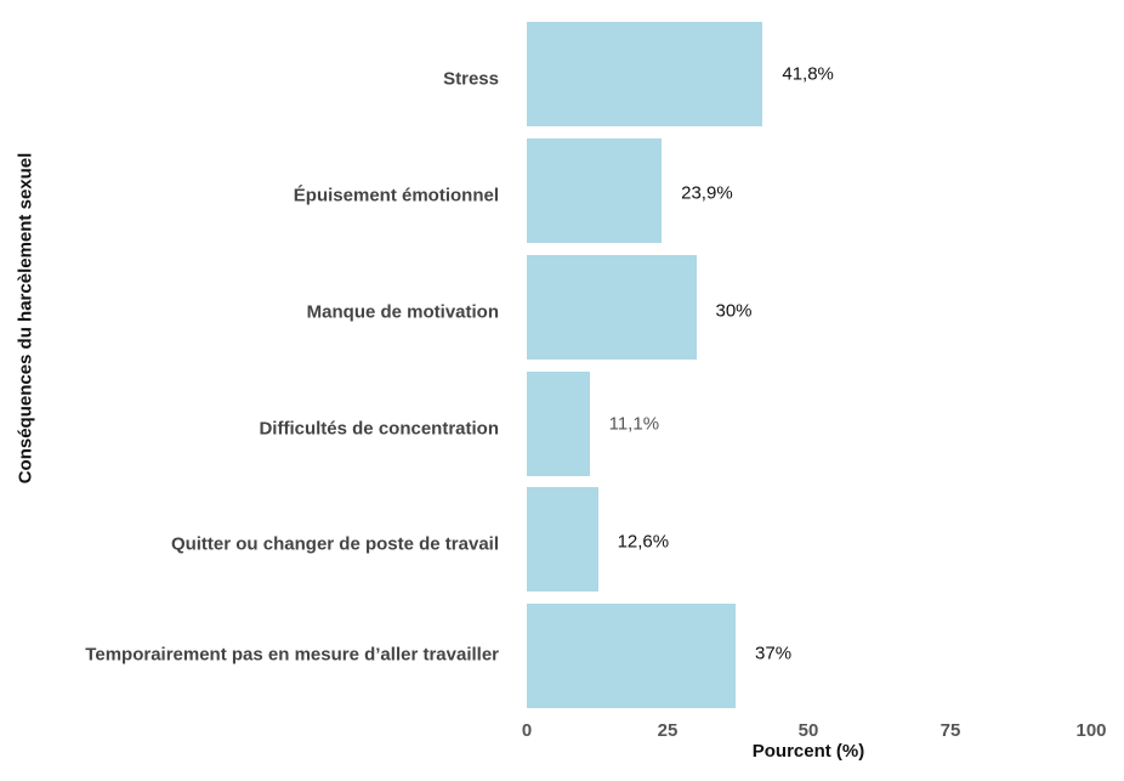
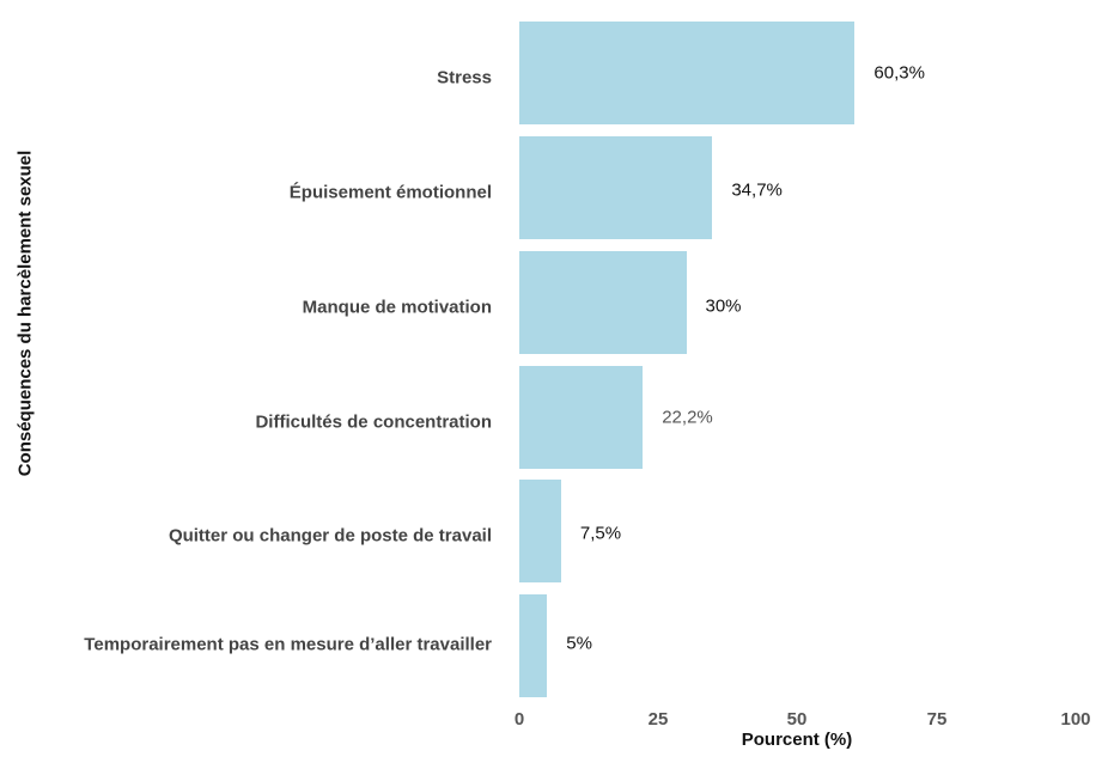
Stress: 41,8% -> 60,3%
Épuisement émotionnel: 23,9% -> 34,7%
Difficultés de concentration: 11,1% -> 22,2%
Quitter ou changer de poste de travail: 12,6% -> 7,5%
Temporairement pas en mesure d’aller travailler: 37% -> 5%
